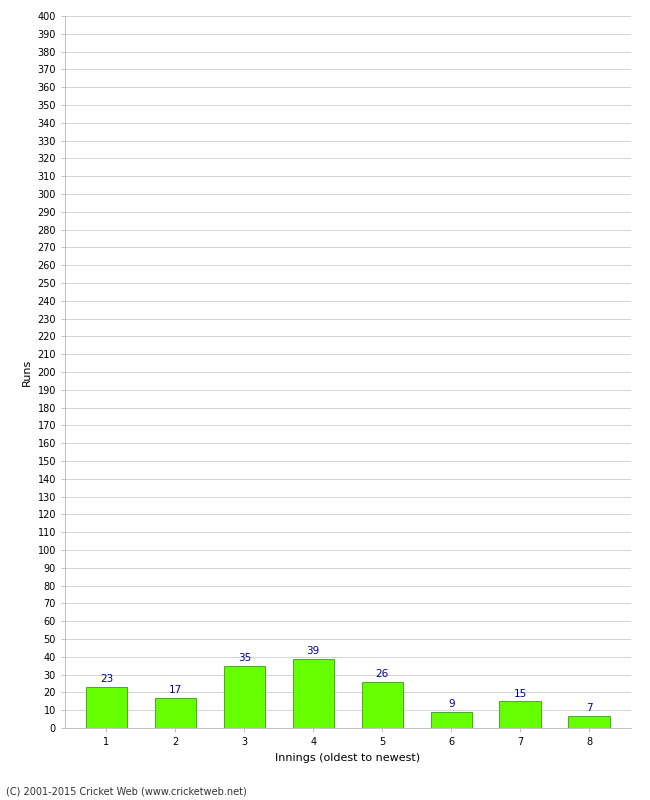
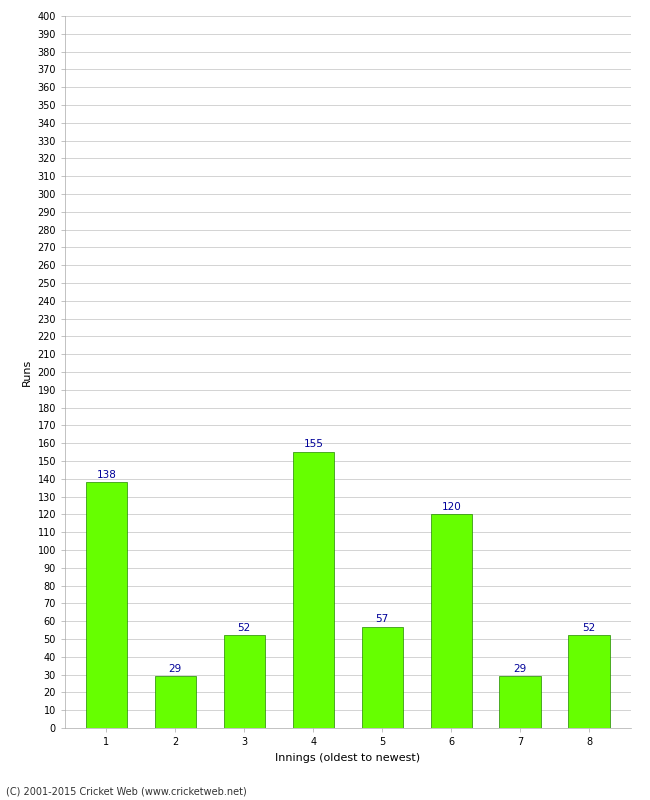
1: 23 -> 138
2: 17 -> 29
3: 35 -> 52
4: 39 -> 155
5: 26 -> 57
6: 9 -> 120
7: 15 -> 29
8: 7 -> 52
